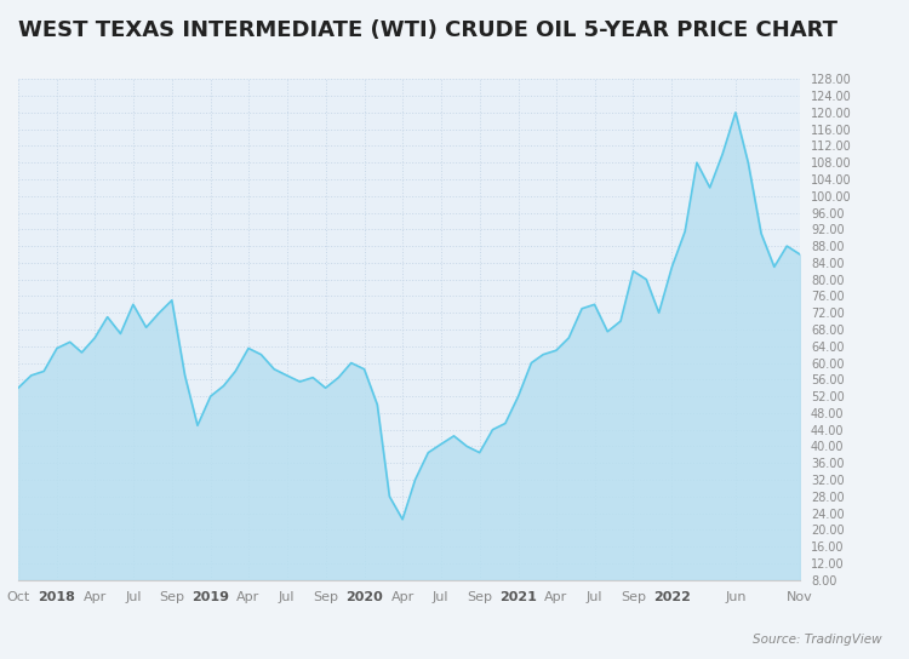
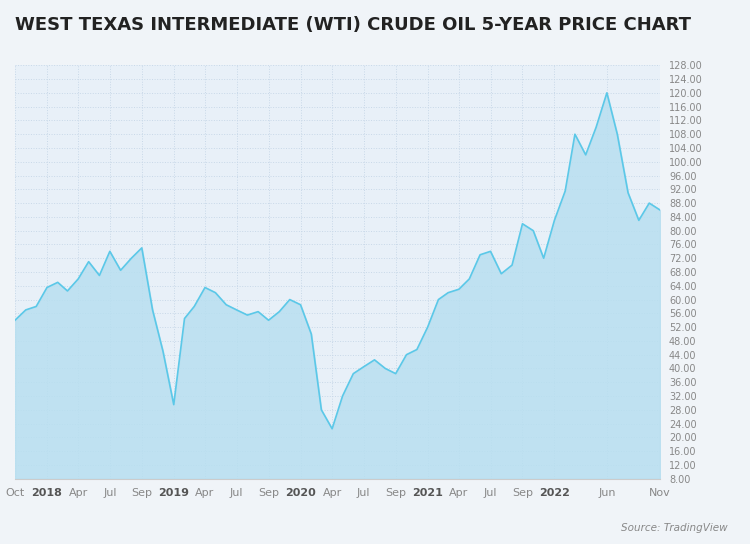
2019: 52.0 -> 29.5
